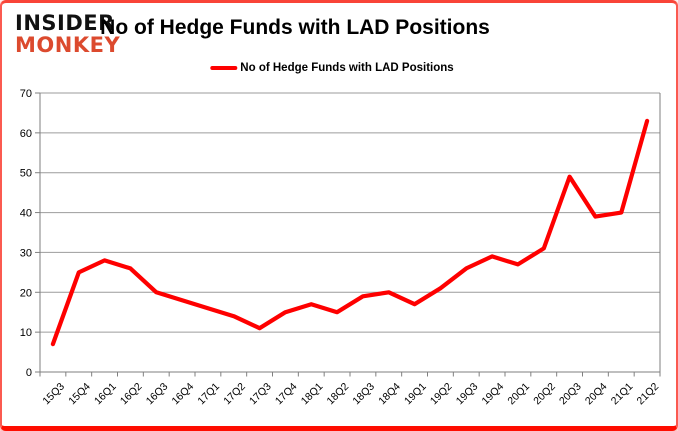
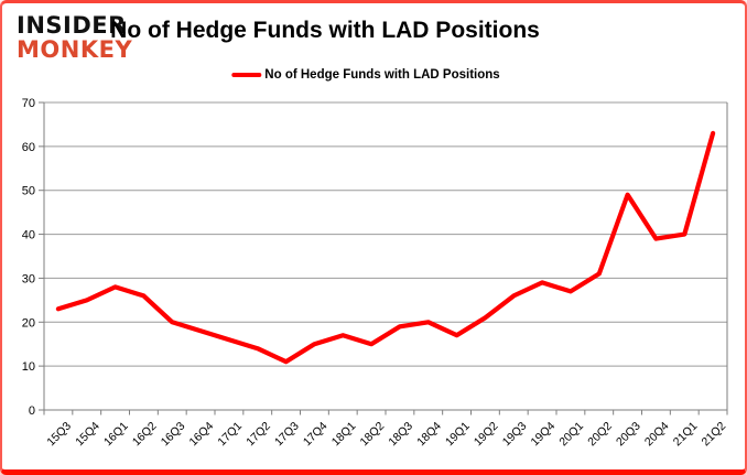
15Q3: 7 -> 23
